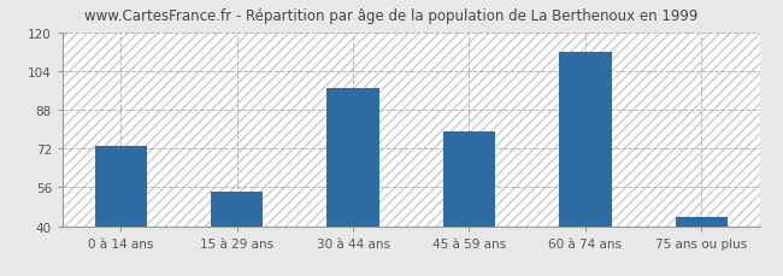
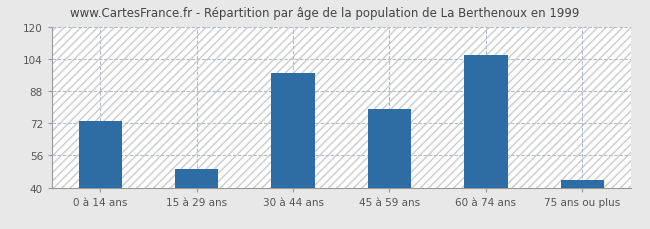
15 à 29 ans: 54 -> 49
60 à 74 ans: 112 -> 106
